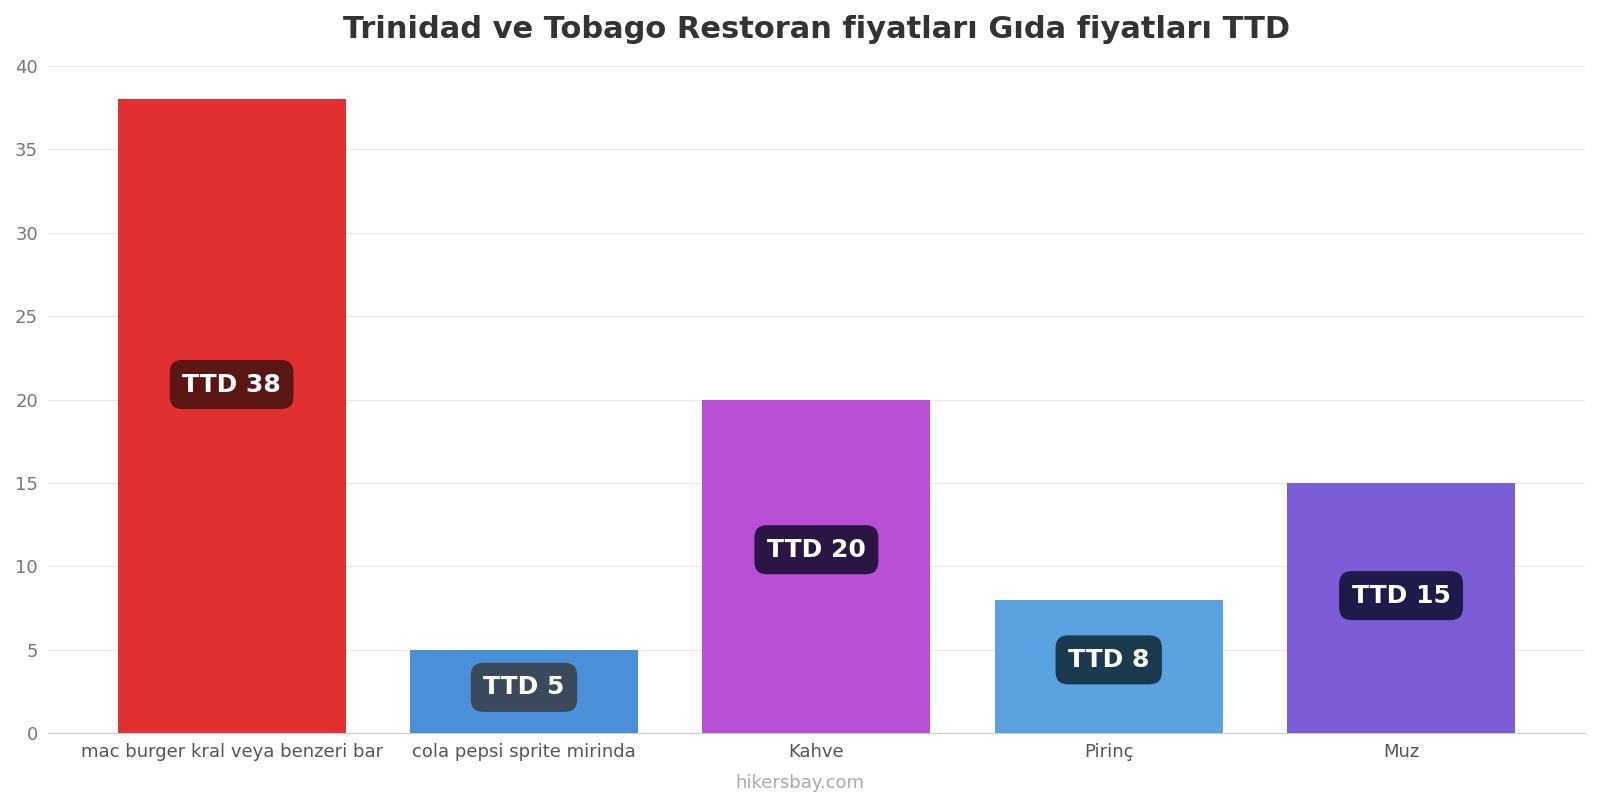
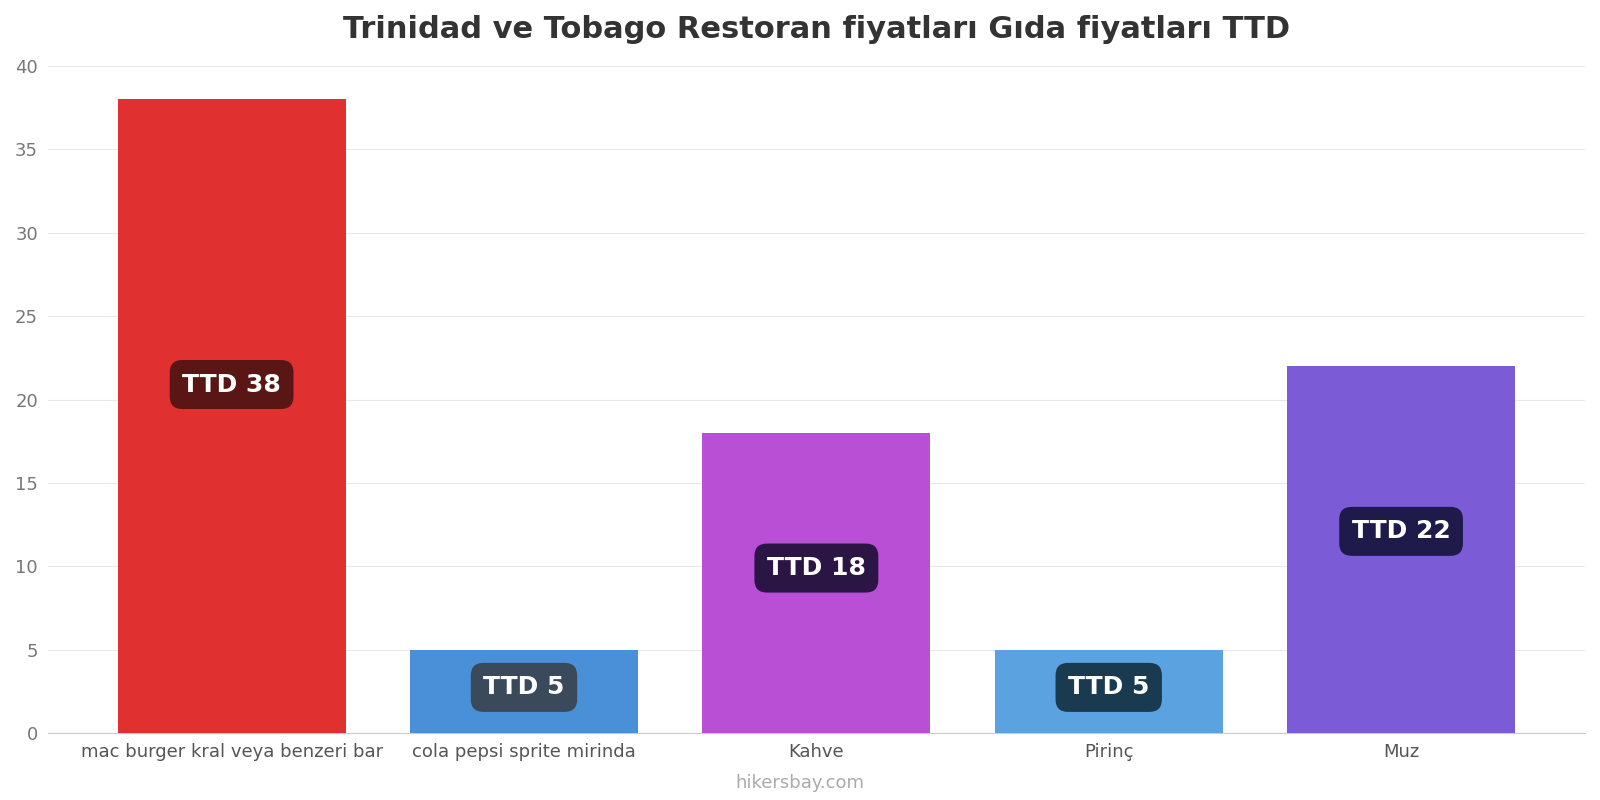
Kahve: 20 -> 18
Pirinç: 8 -> 5
Muz: 15 -> 22
